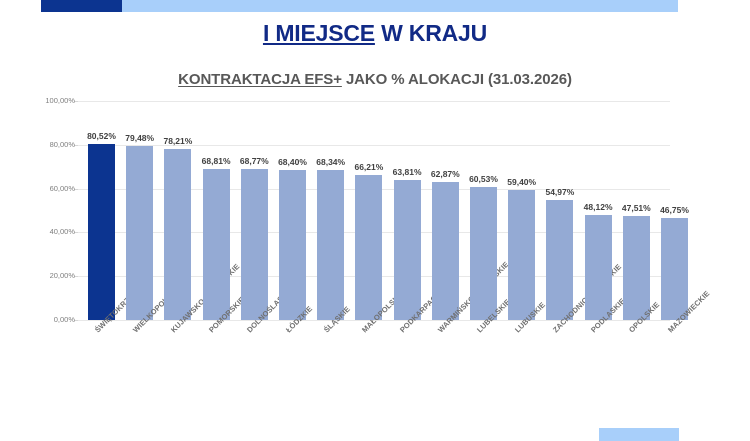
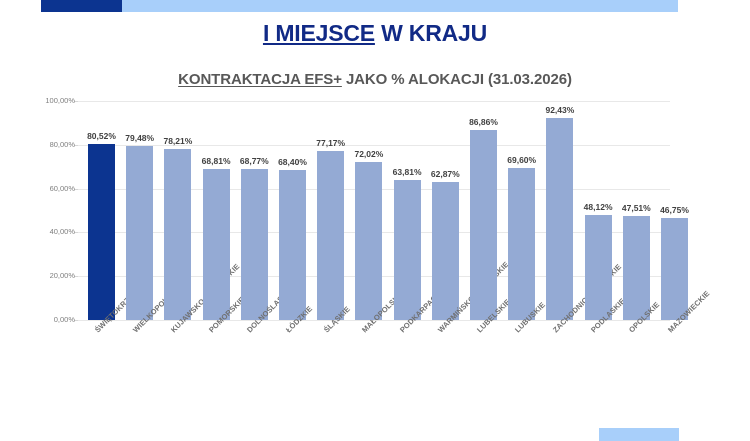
ŚLĄSKIE: 68,34% -> 77,17%
MAŁOPOLSKIE: 66,21% -> 72,02%
LUBELSKIE: 60,53% -> 86,86%
LUBUSKIE: 59,40% -> 69,60%
ZACHODNIOPOMORSKIE: 54,97% -> 92,43%
